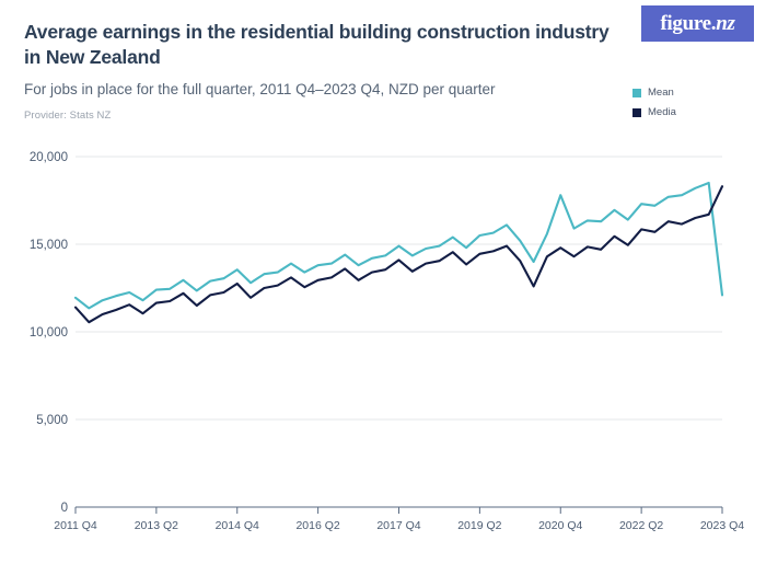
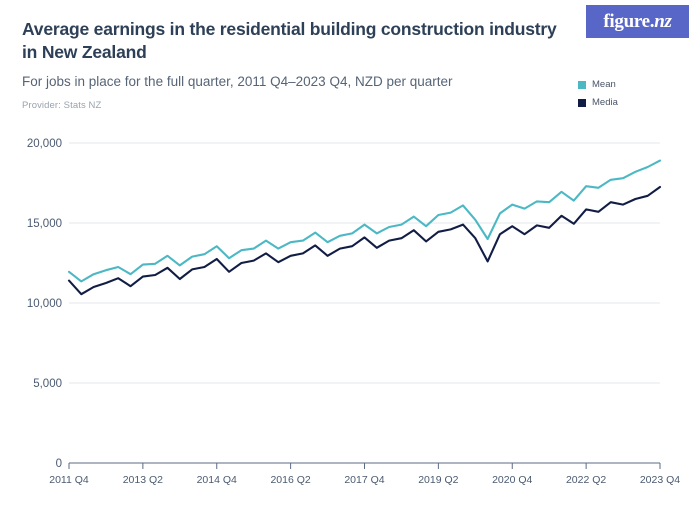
Mean/2020 Q4: 17800 -> 16200
Mean/2023 Q4: 12100 -> 18900
Media/2023 Q4: 18300 -> 17200
